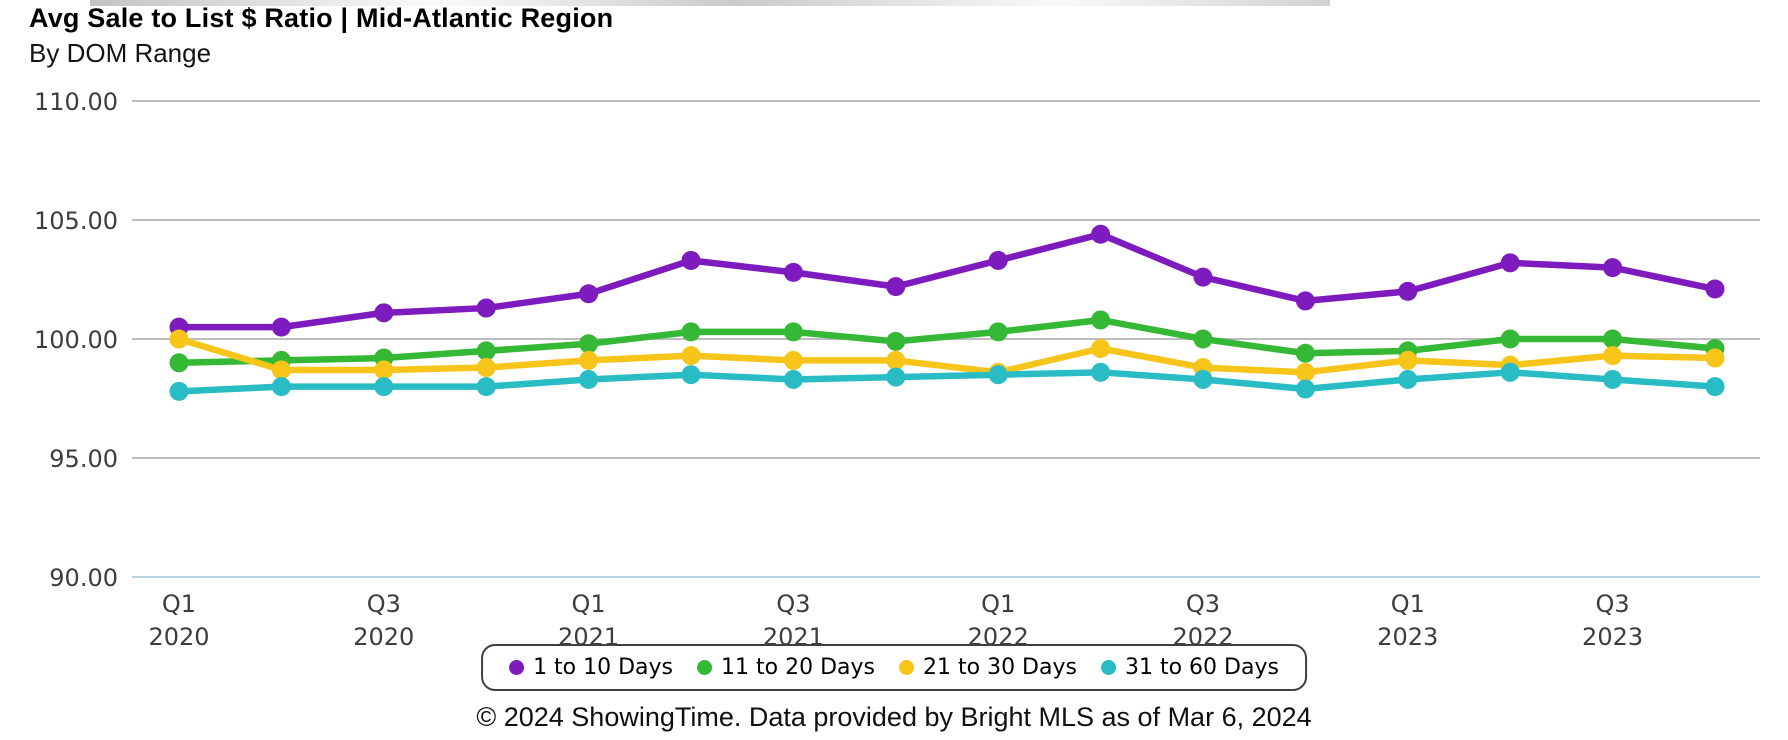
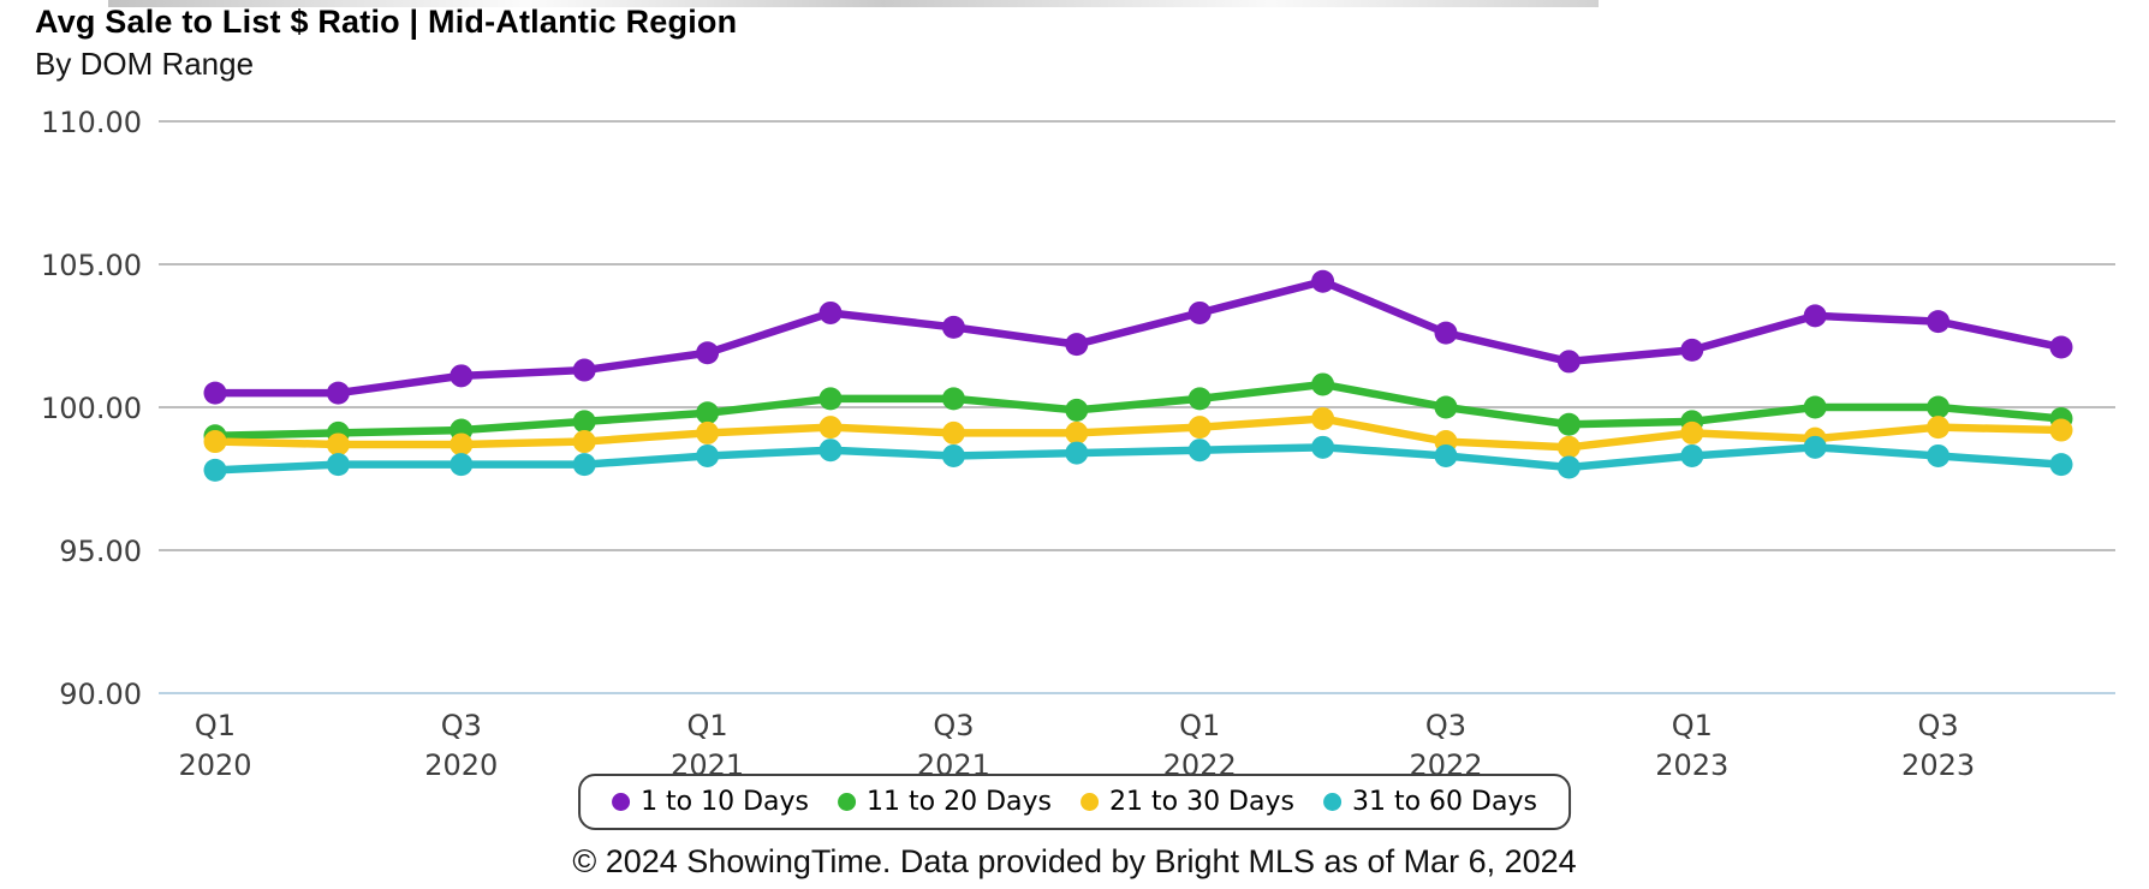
21 to 30 Days/Q1 2020: 100.0 -> 98.8
21 to 30 Days/Q1 2022: 98.6 -> 99.3
